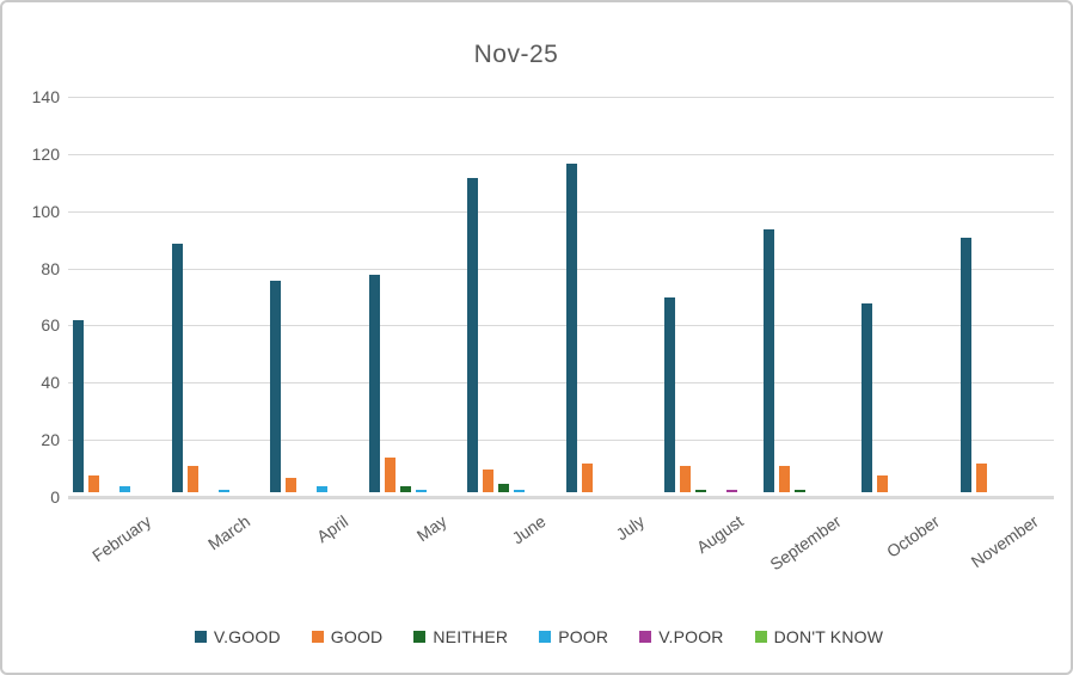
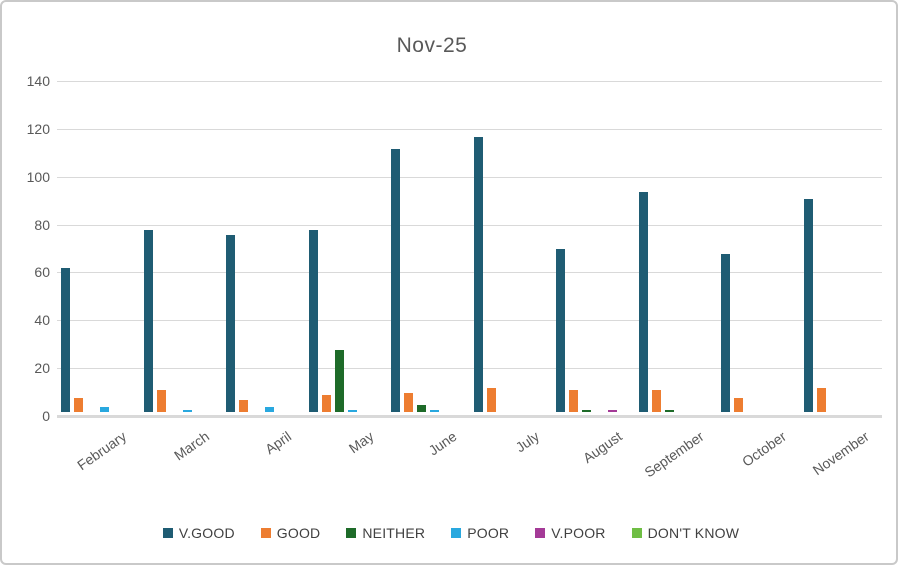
V.GOOD/March: 87 -> 76
GOOD/May: 12 -> 7
NEITHER/May: 2 -> 26
